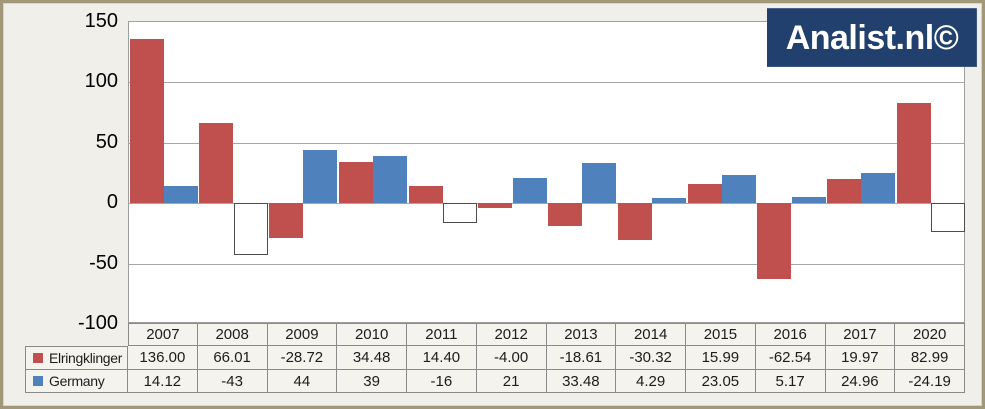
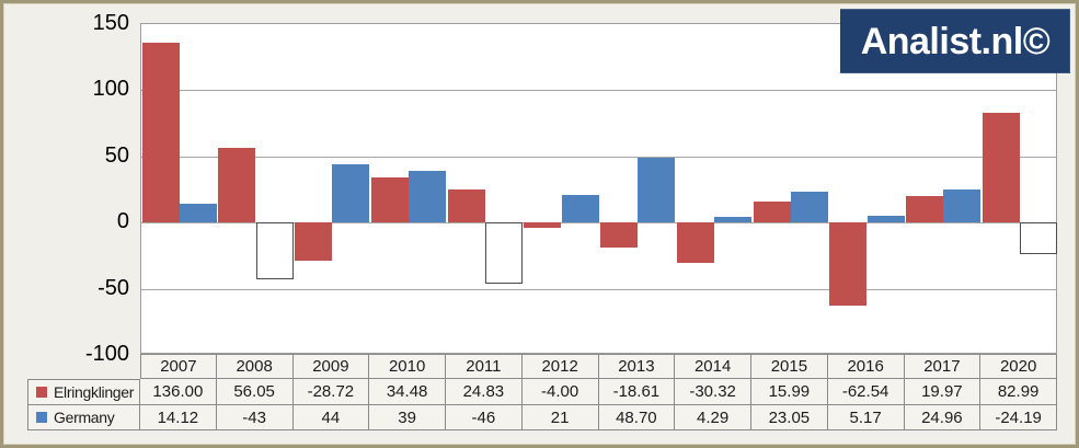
Elringklinger/2008: 66.01 -> 56.05
Elringklinger/2011: 14.40 -> 24.83
Germany/2011: -16 -> -46
Germany/2013: 33.48 -> 48.70
